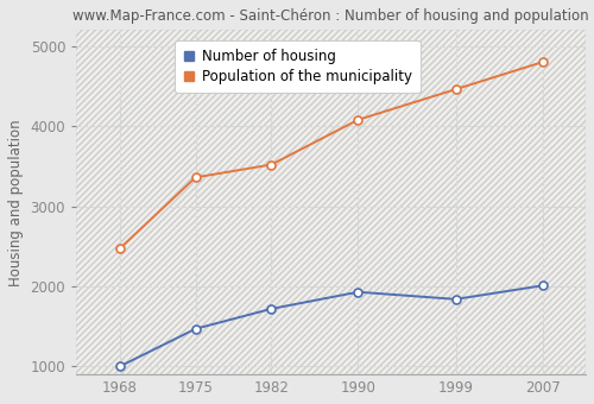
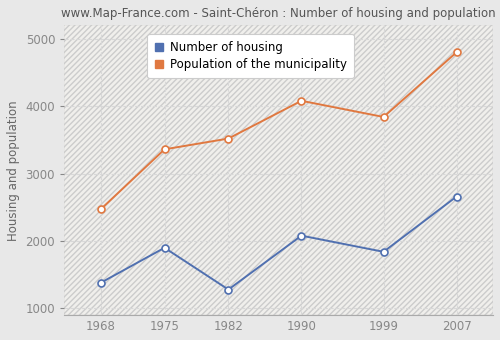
Number of housing/1968: 1000 -> 1380
Number of housing/1975: 1470 -> 1900
Number of housing/1982: 1720 -> 1280
Number of housing/1990: 1930 -> 2080
Population of the municipality/1999: 4460 -> 3840
Number of housing/2007: 2010 -> 2660
